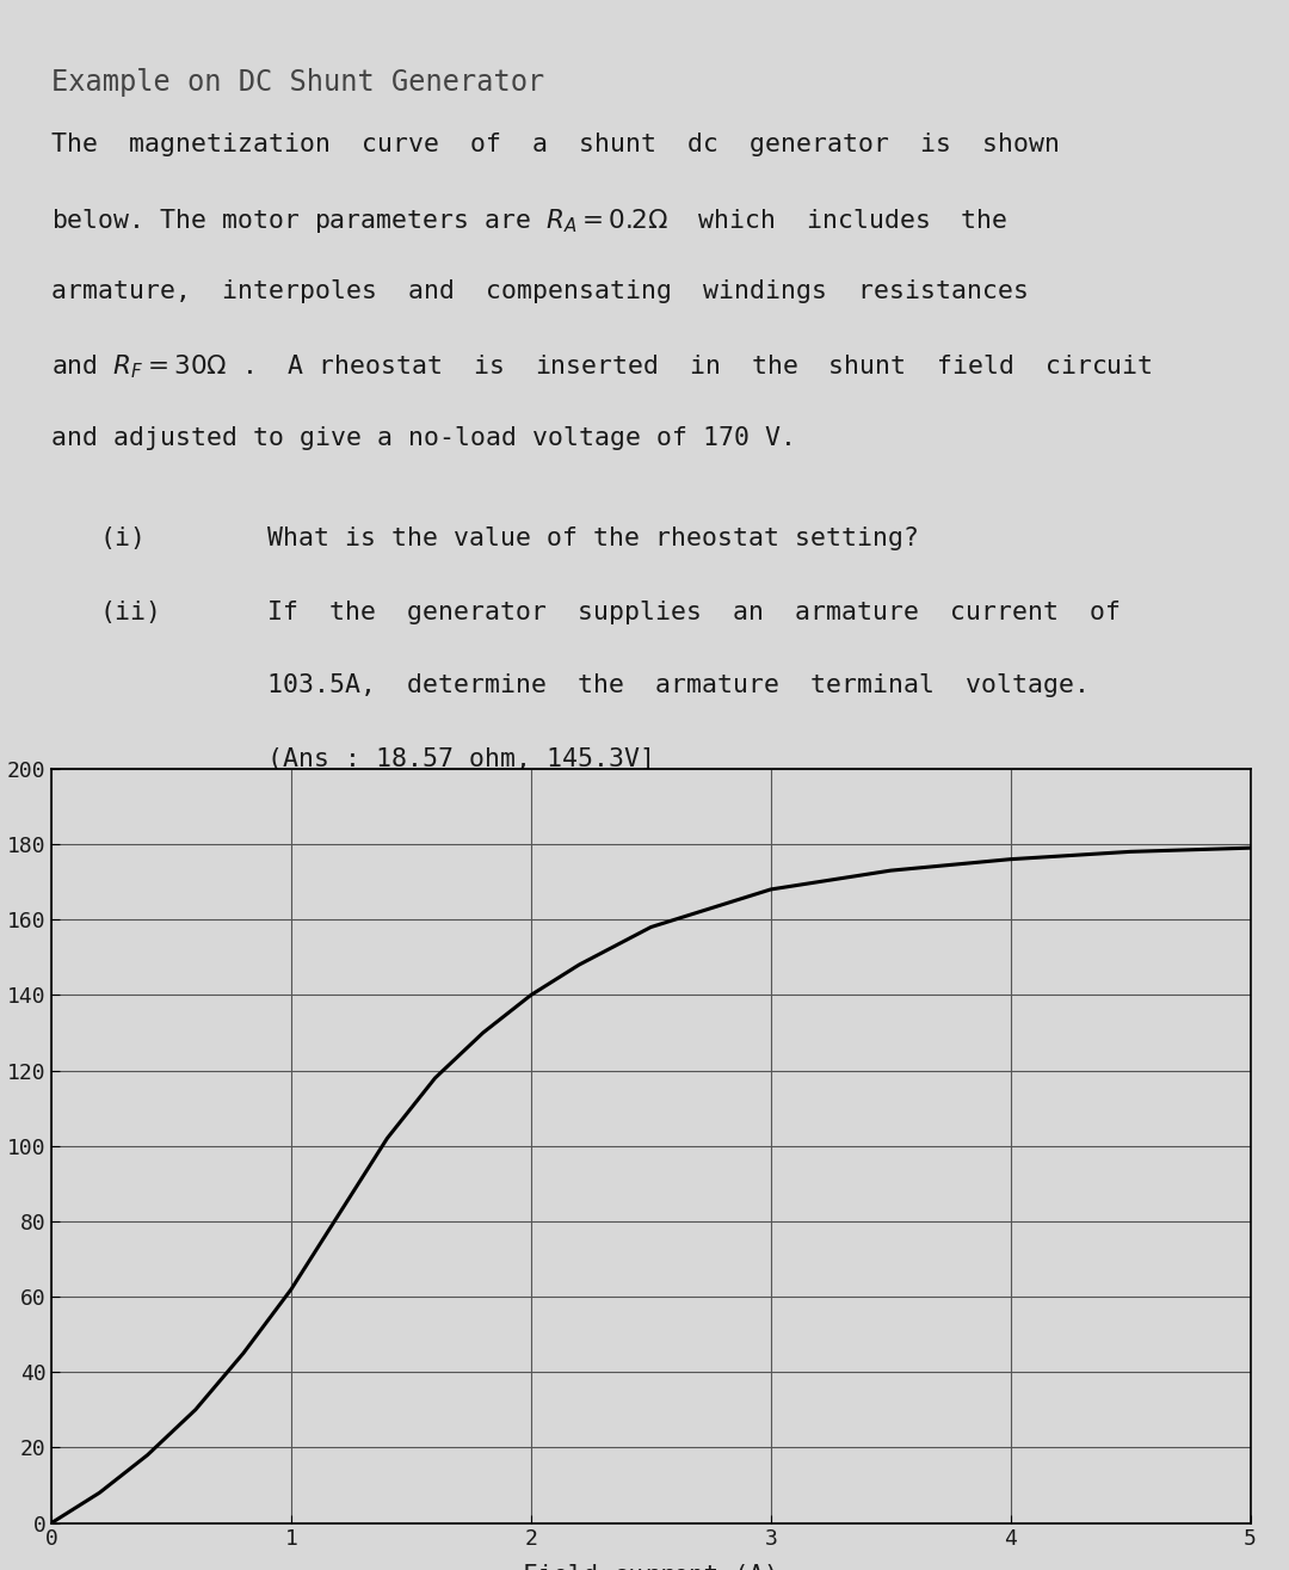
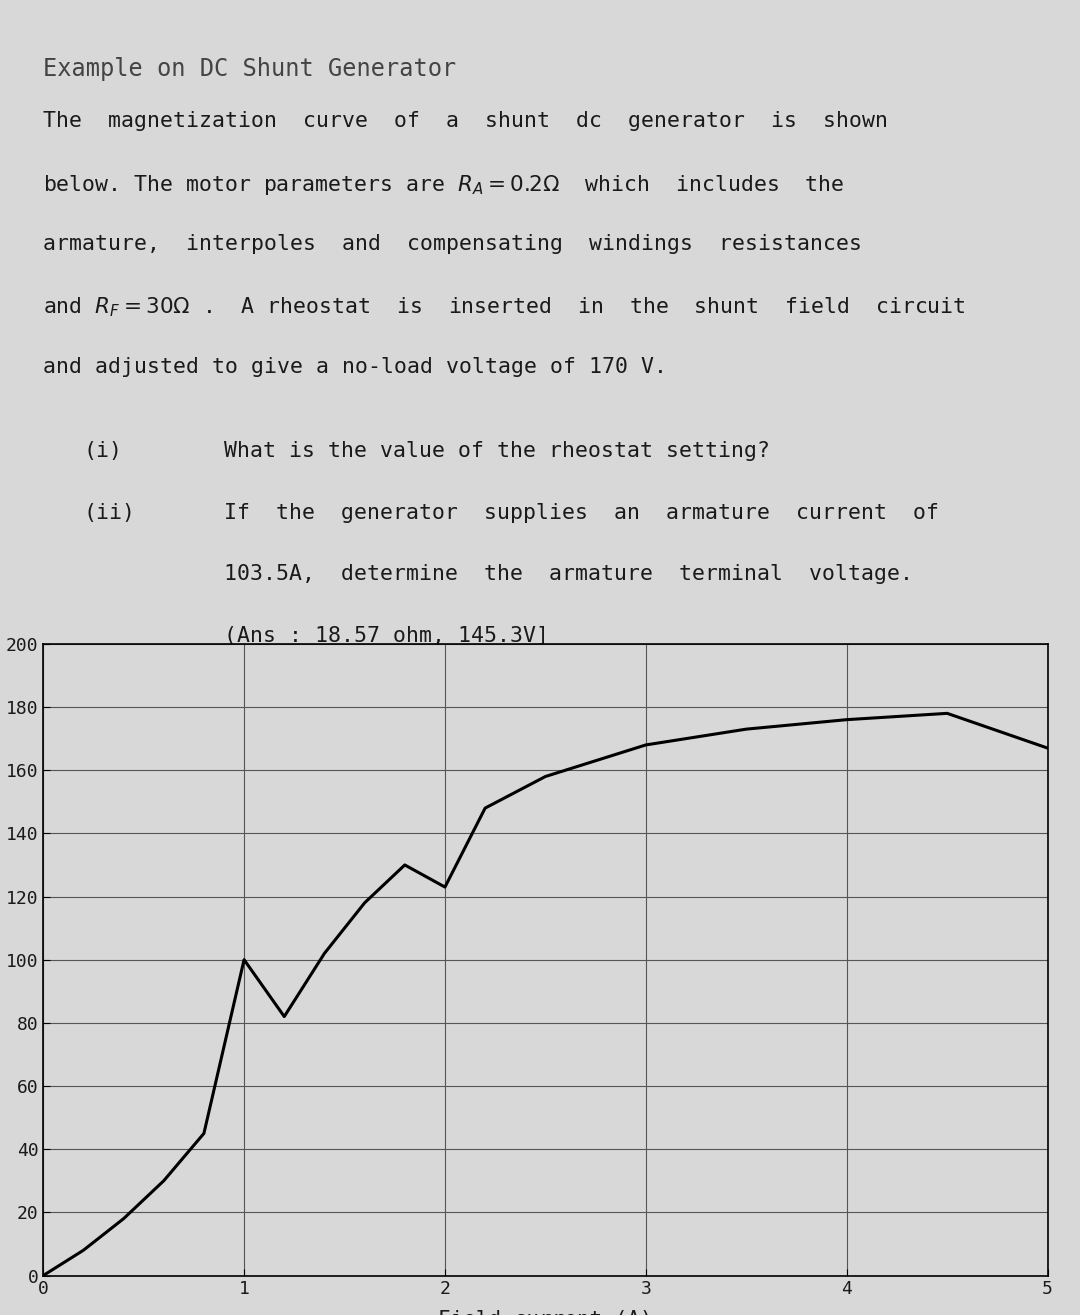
1: 62 -> 100
2: 140 -> 123
5: 179 -> 167
